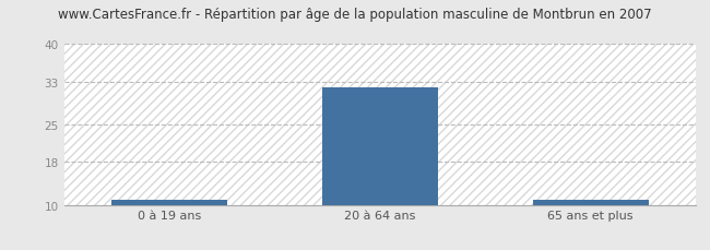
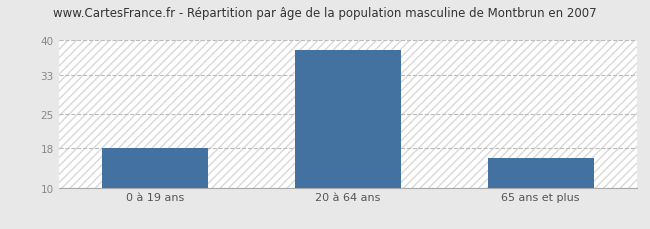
0 à 19 ans: 11 -> 18
20 à 64 ans: 32 -> 38
65 ans et plus: 11 -> 16
